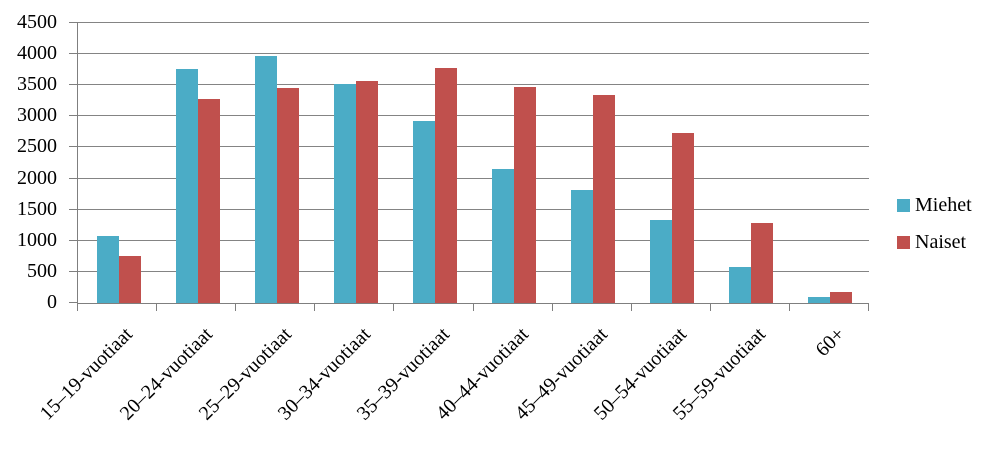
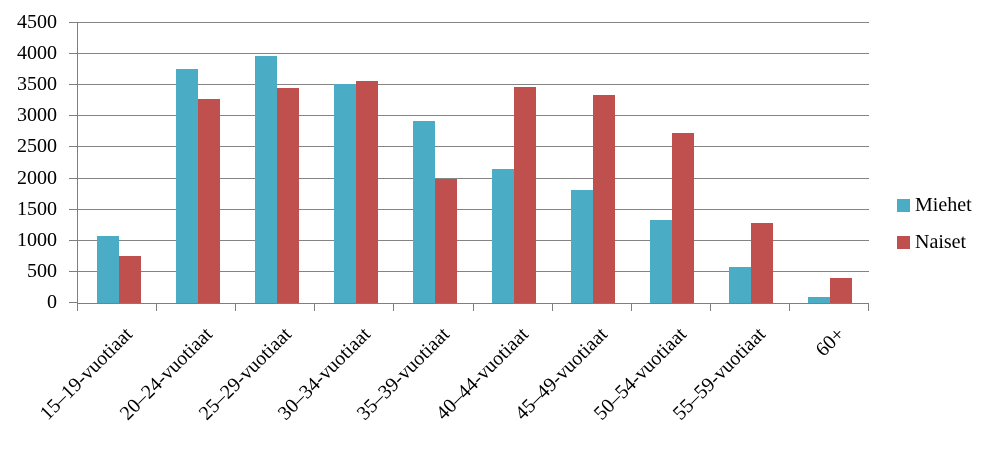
Naiset/35–39-vuotiaat: 3800 -> 2000
Naiset/60+: 200 -> 400
